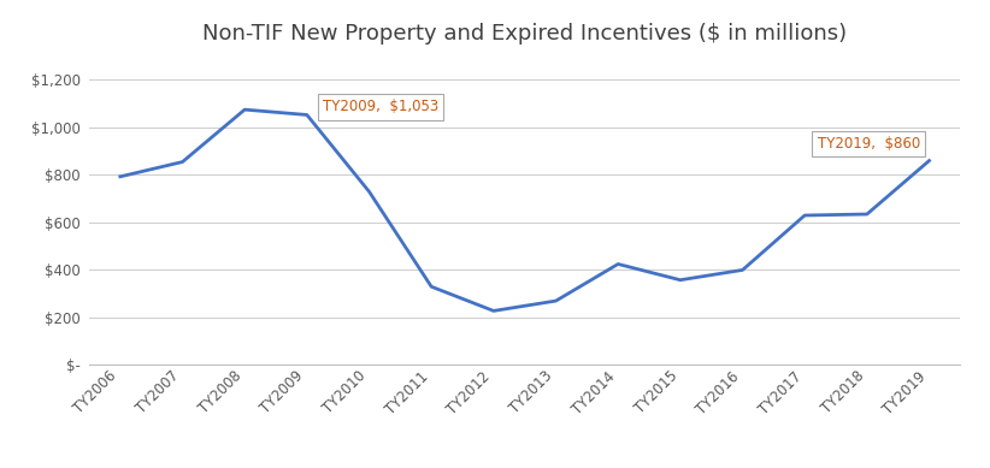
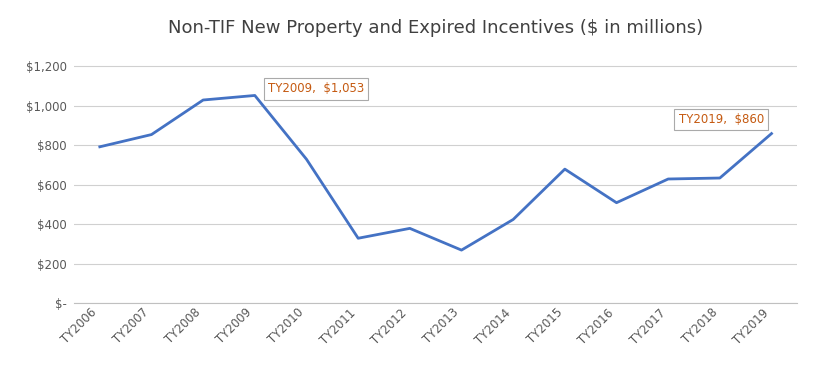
TY2008: $1,080 -> $1,030
TY2012: $230 -> $380
TY2015: $360 -> $680
TY2016: $400 -> $510
